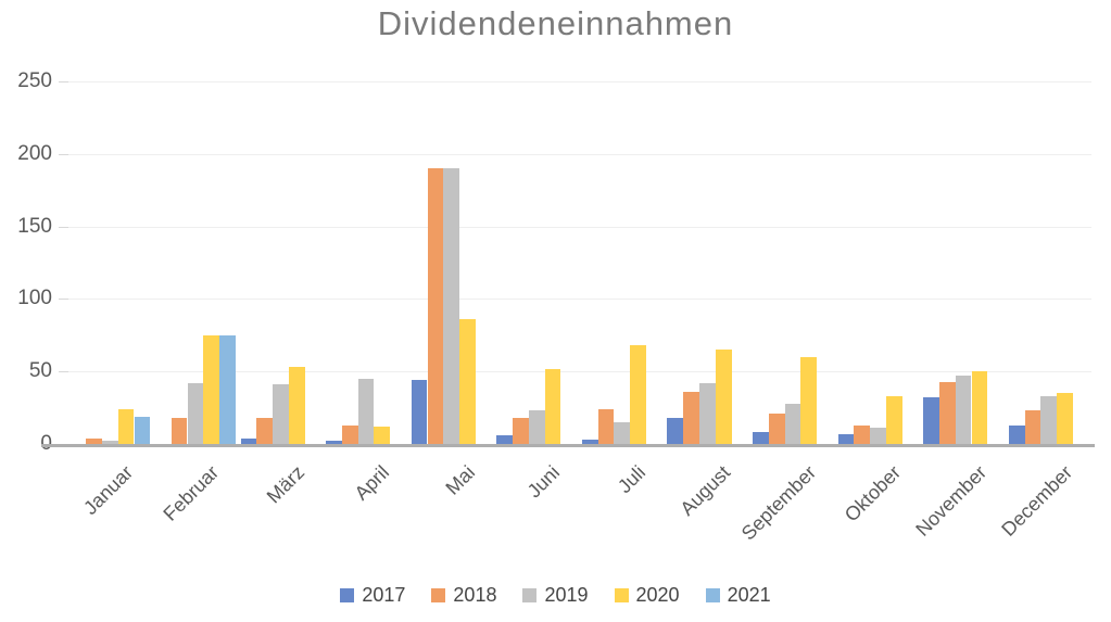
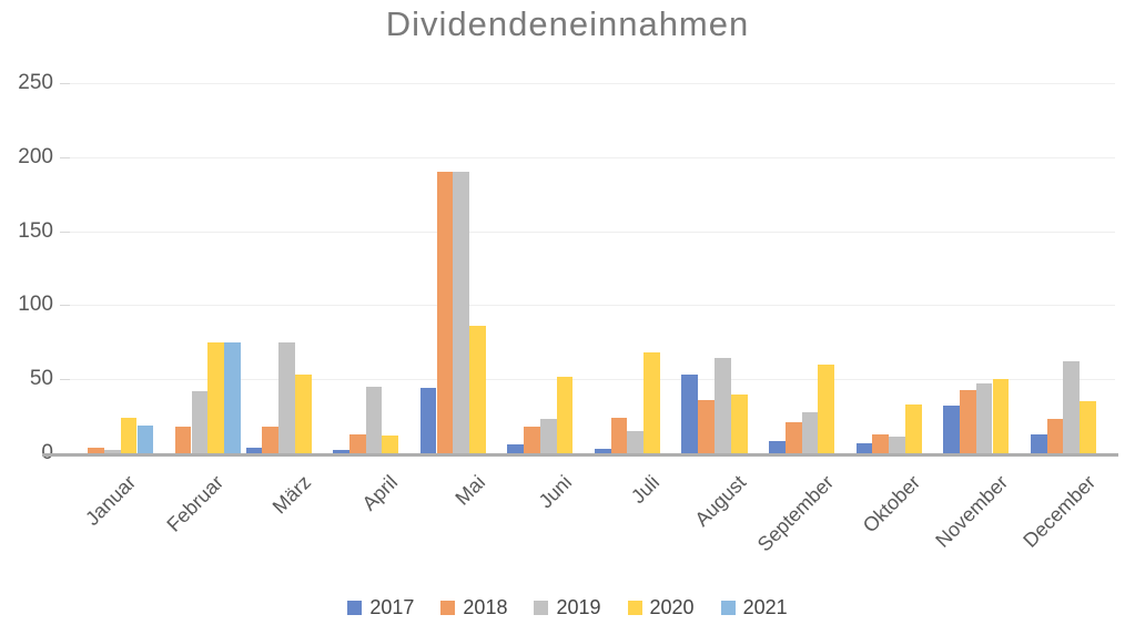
2019/März: 41 -> 75
2017/August: 18 -> 53
2019/August: 42 -> 64
2020/August: 65 -> 40
2019/December: 33 -> 62
